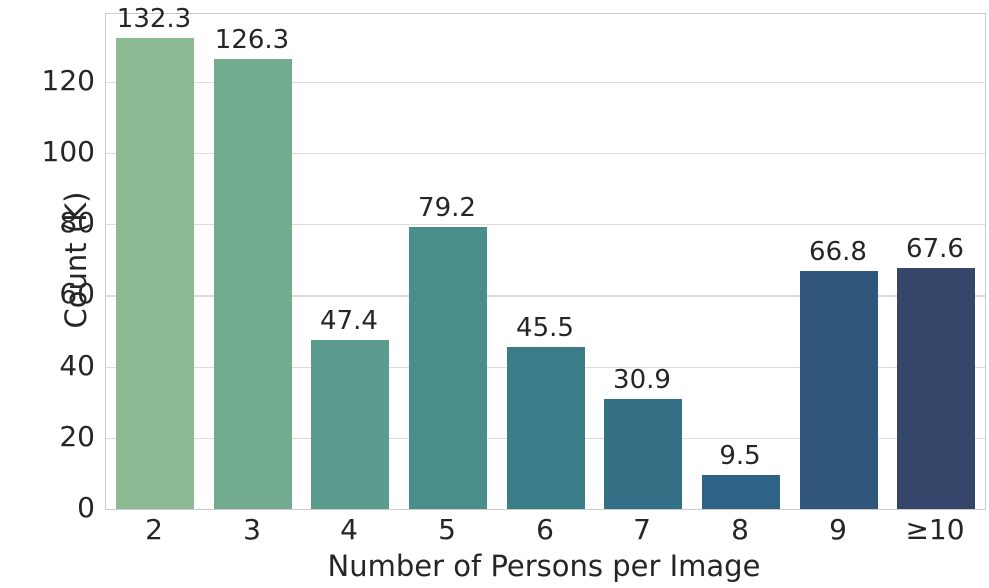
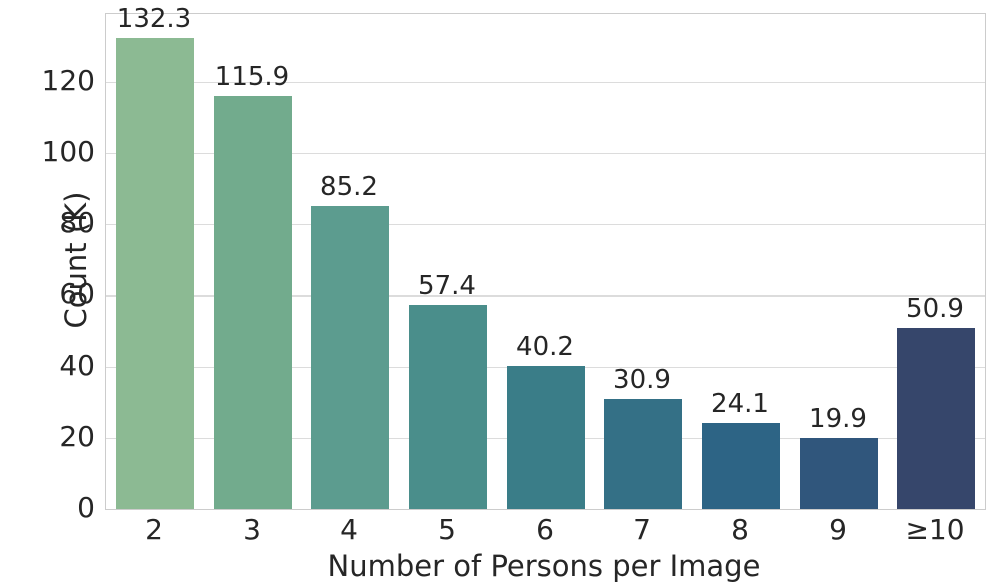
3: 126.3 -> 115.9
4: 47.4 -> 85.2
5: 79.2 -> 57.4
6: 45.5 -> 40.2
8: 9.5 -> 24.1
9: 66.8 -> 19.9
≥10: 67.6 -> 50.9
